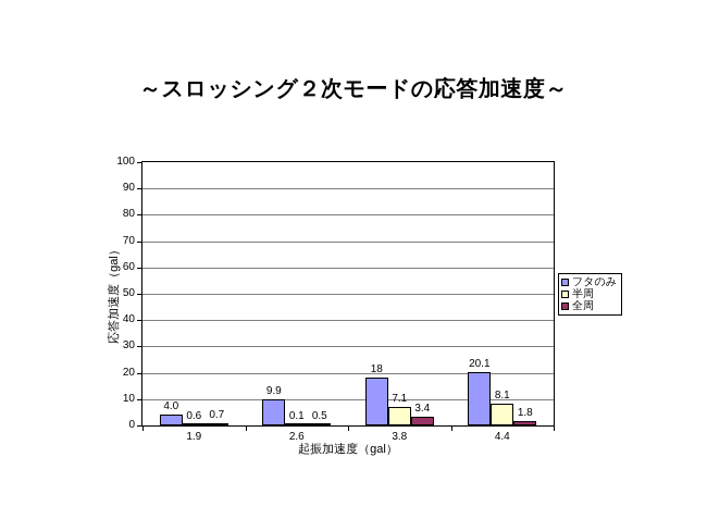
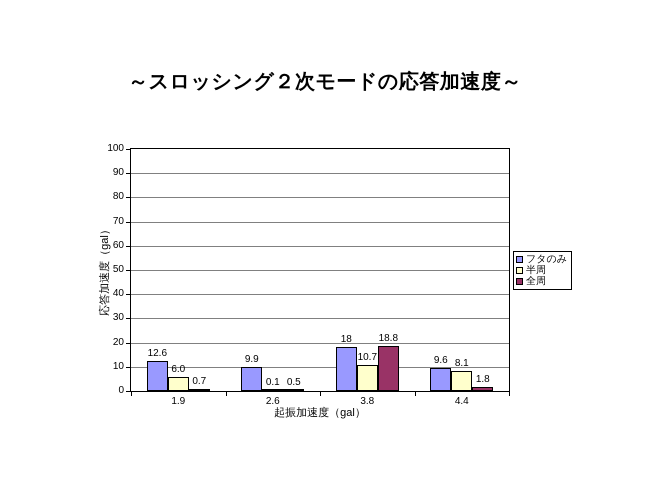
フタのみ/1.9: 4.0 -> 12.6
半周/1.9: 0.6 -> 6.0
半周/3.8: 7.1 -> 10.7
全周/3.8: 3.4 -> 18.8
フタのみ/4.4: 20.1 -> 9.6
